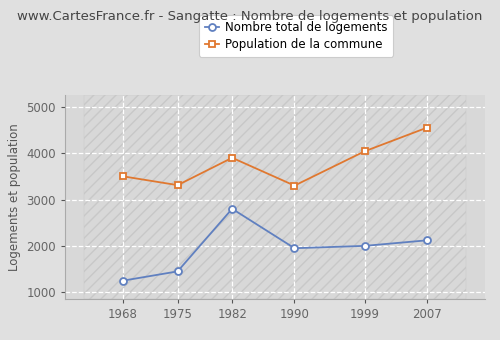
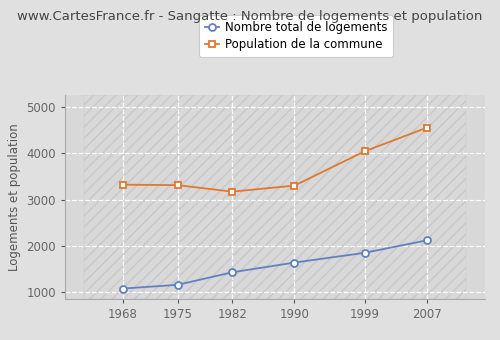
Nombre total de logements/1968: 1250 -> 1080
Population de la commune/1968: 3500 -> 3320
Nombre total de logements/1975: 1450 -> 1160
Nombre total de logements/1982: 2800 -> 1430
Population de la commune/1982: 3900 -> 3170
Nombre total de logements/1990: 1950 -> 1640
Nombre total de logements/1999: 2000 -> 1850
